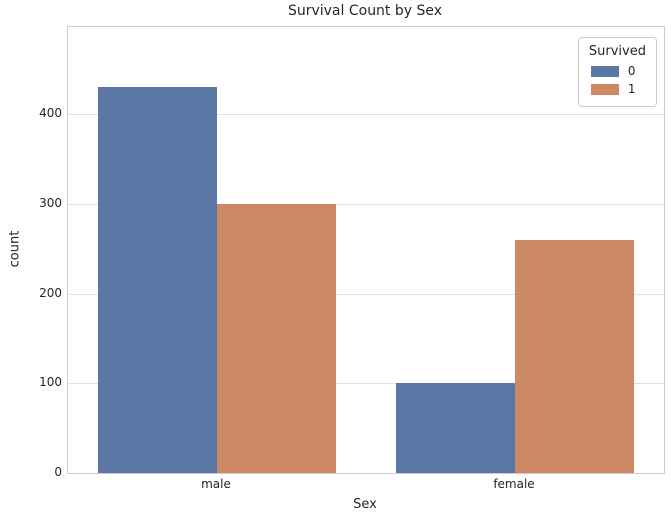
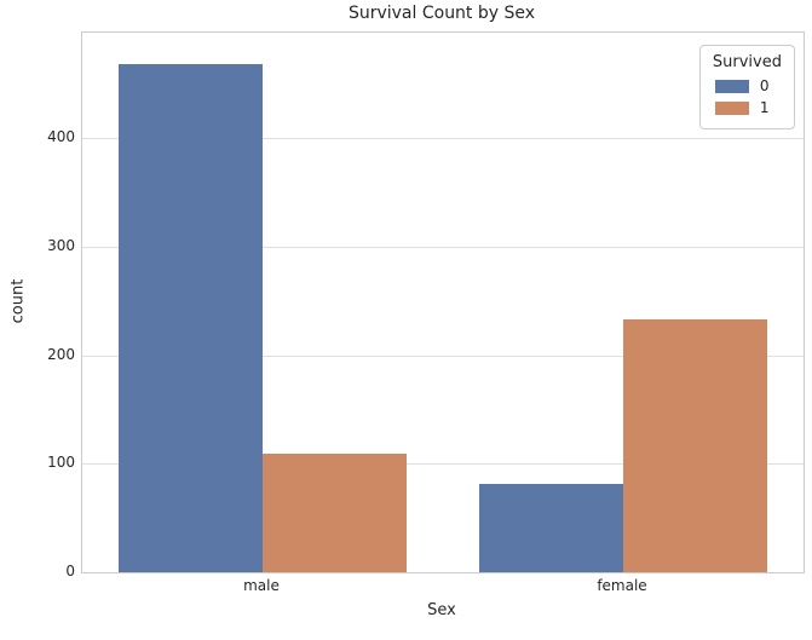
0/male: 430 -> 470
1/male: 300 -> 110
0/female: 100 -> 80
1/female: 260 -> 230
